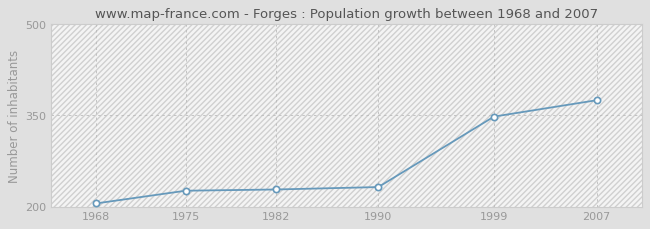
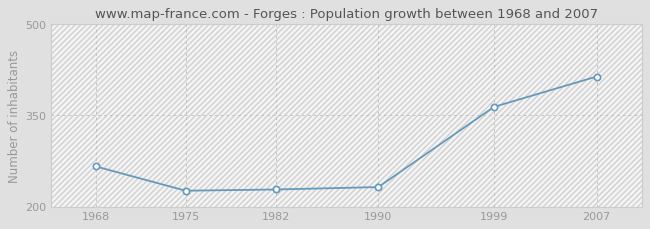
1968: 205 -> 266
1999: 348 -> 364
2007: 375 -> 414
